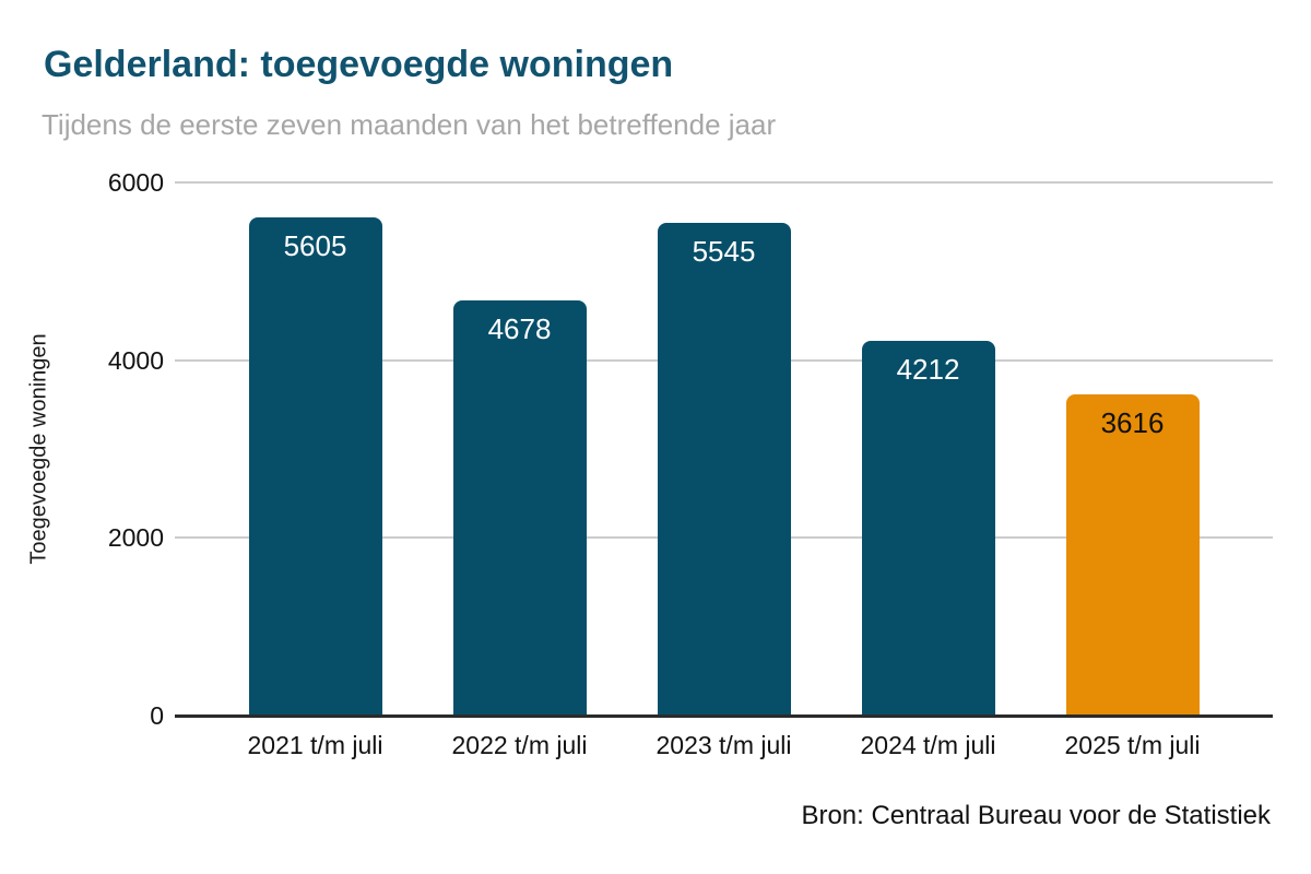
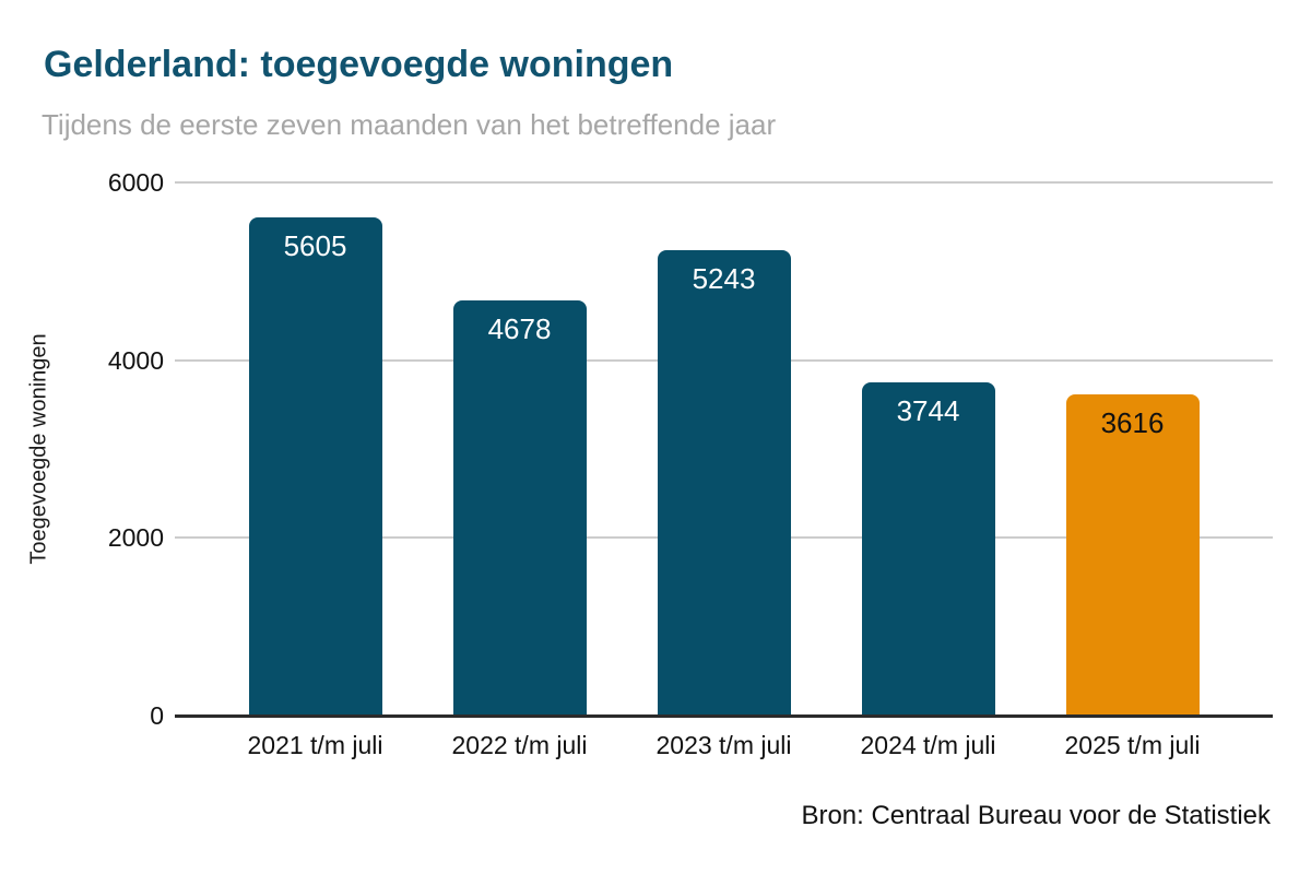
2023 t/m juli: 5545 -> 5243
2024 t/m juli: 4212 -> 3744
